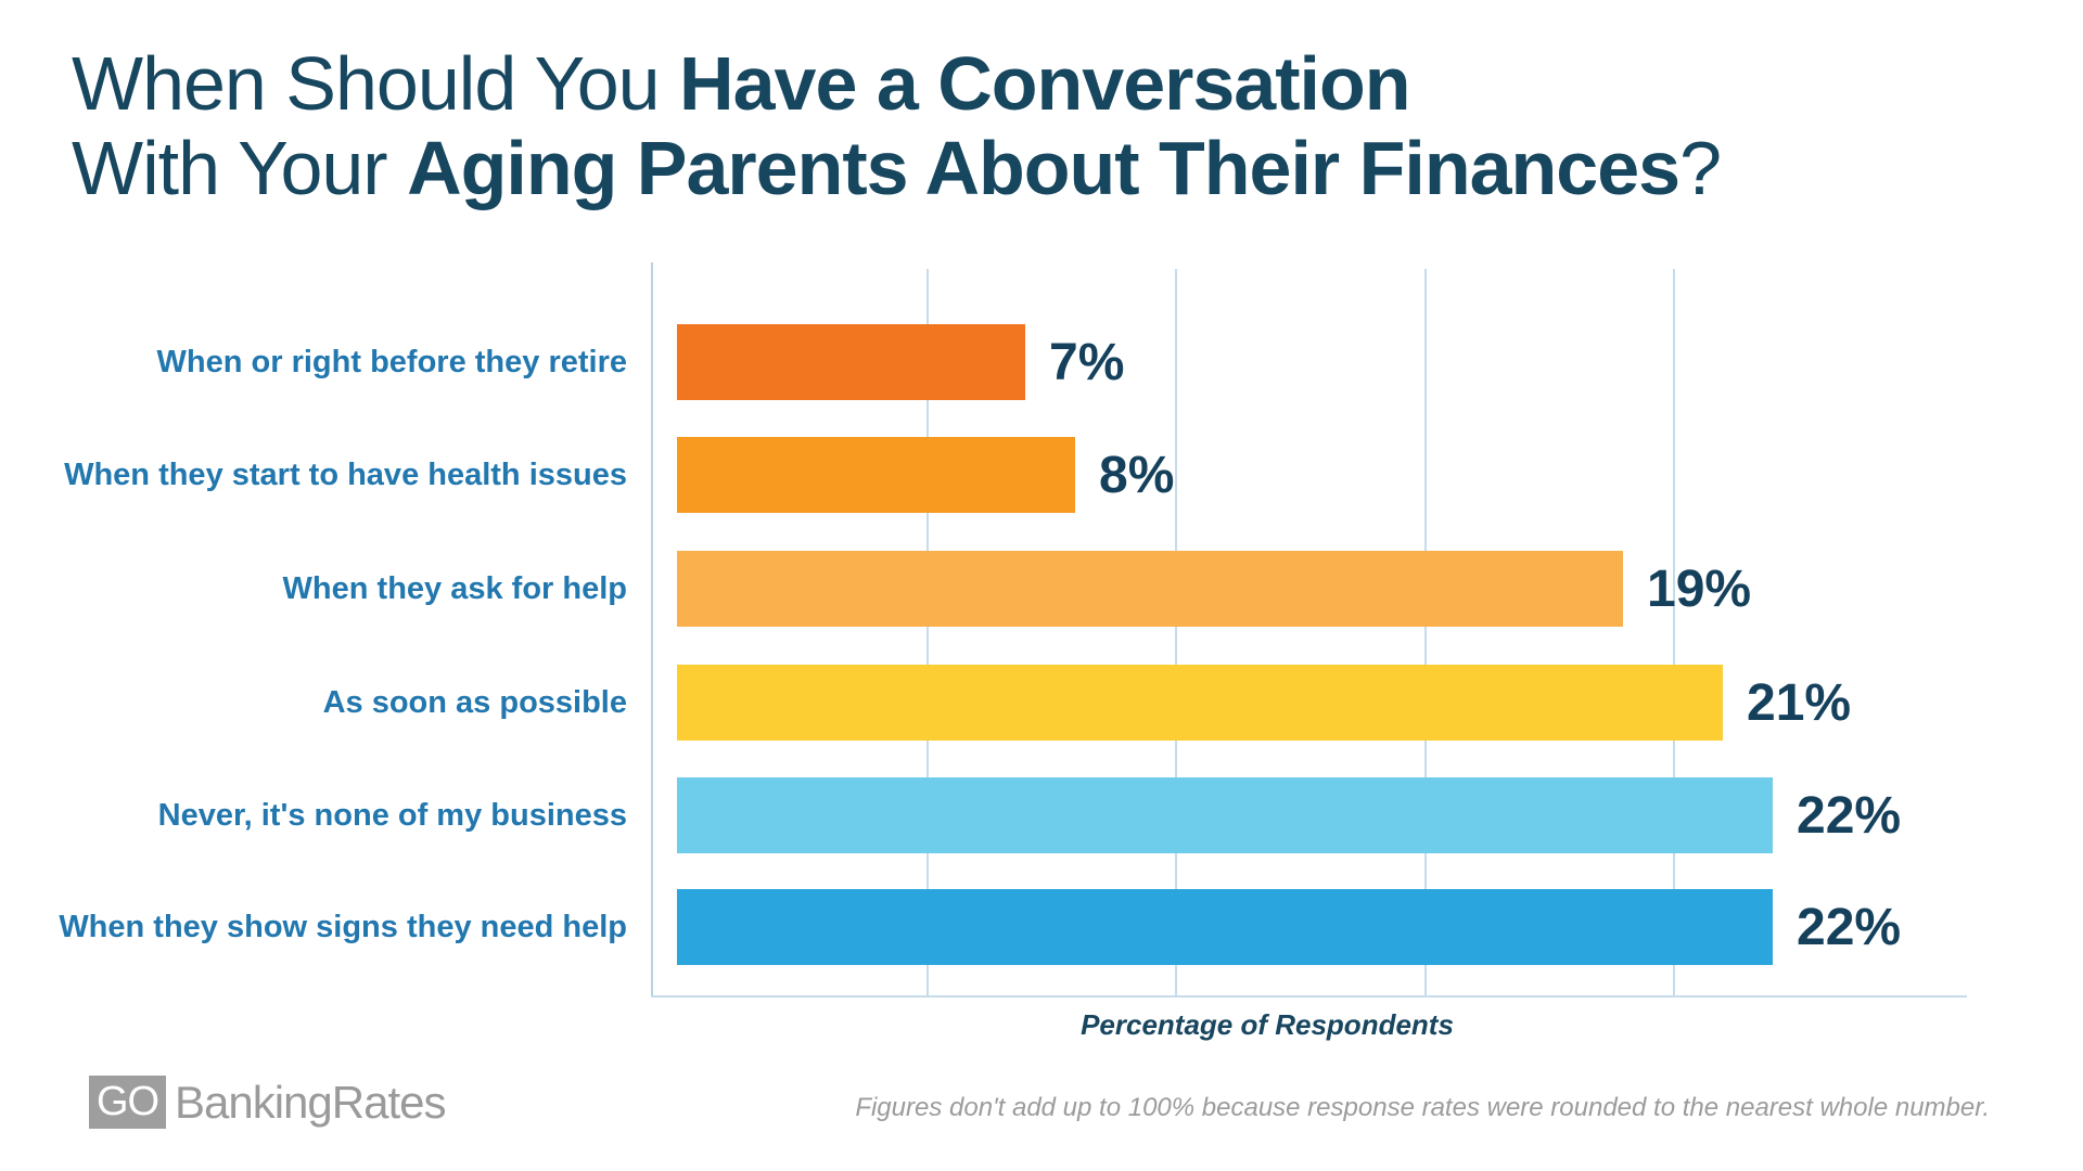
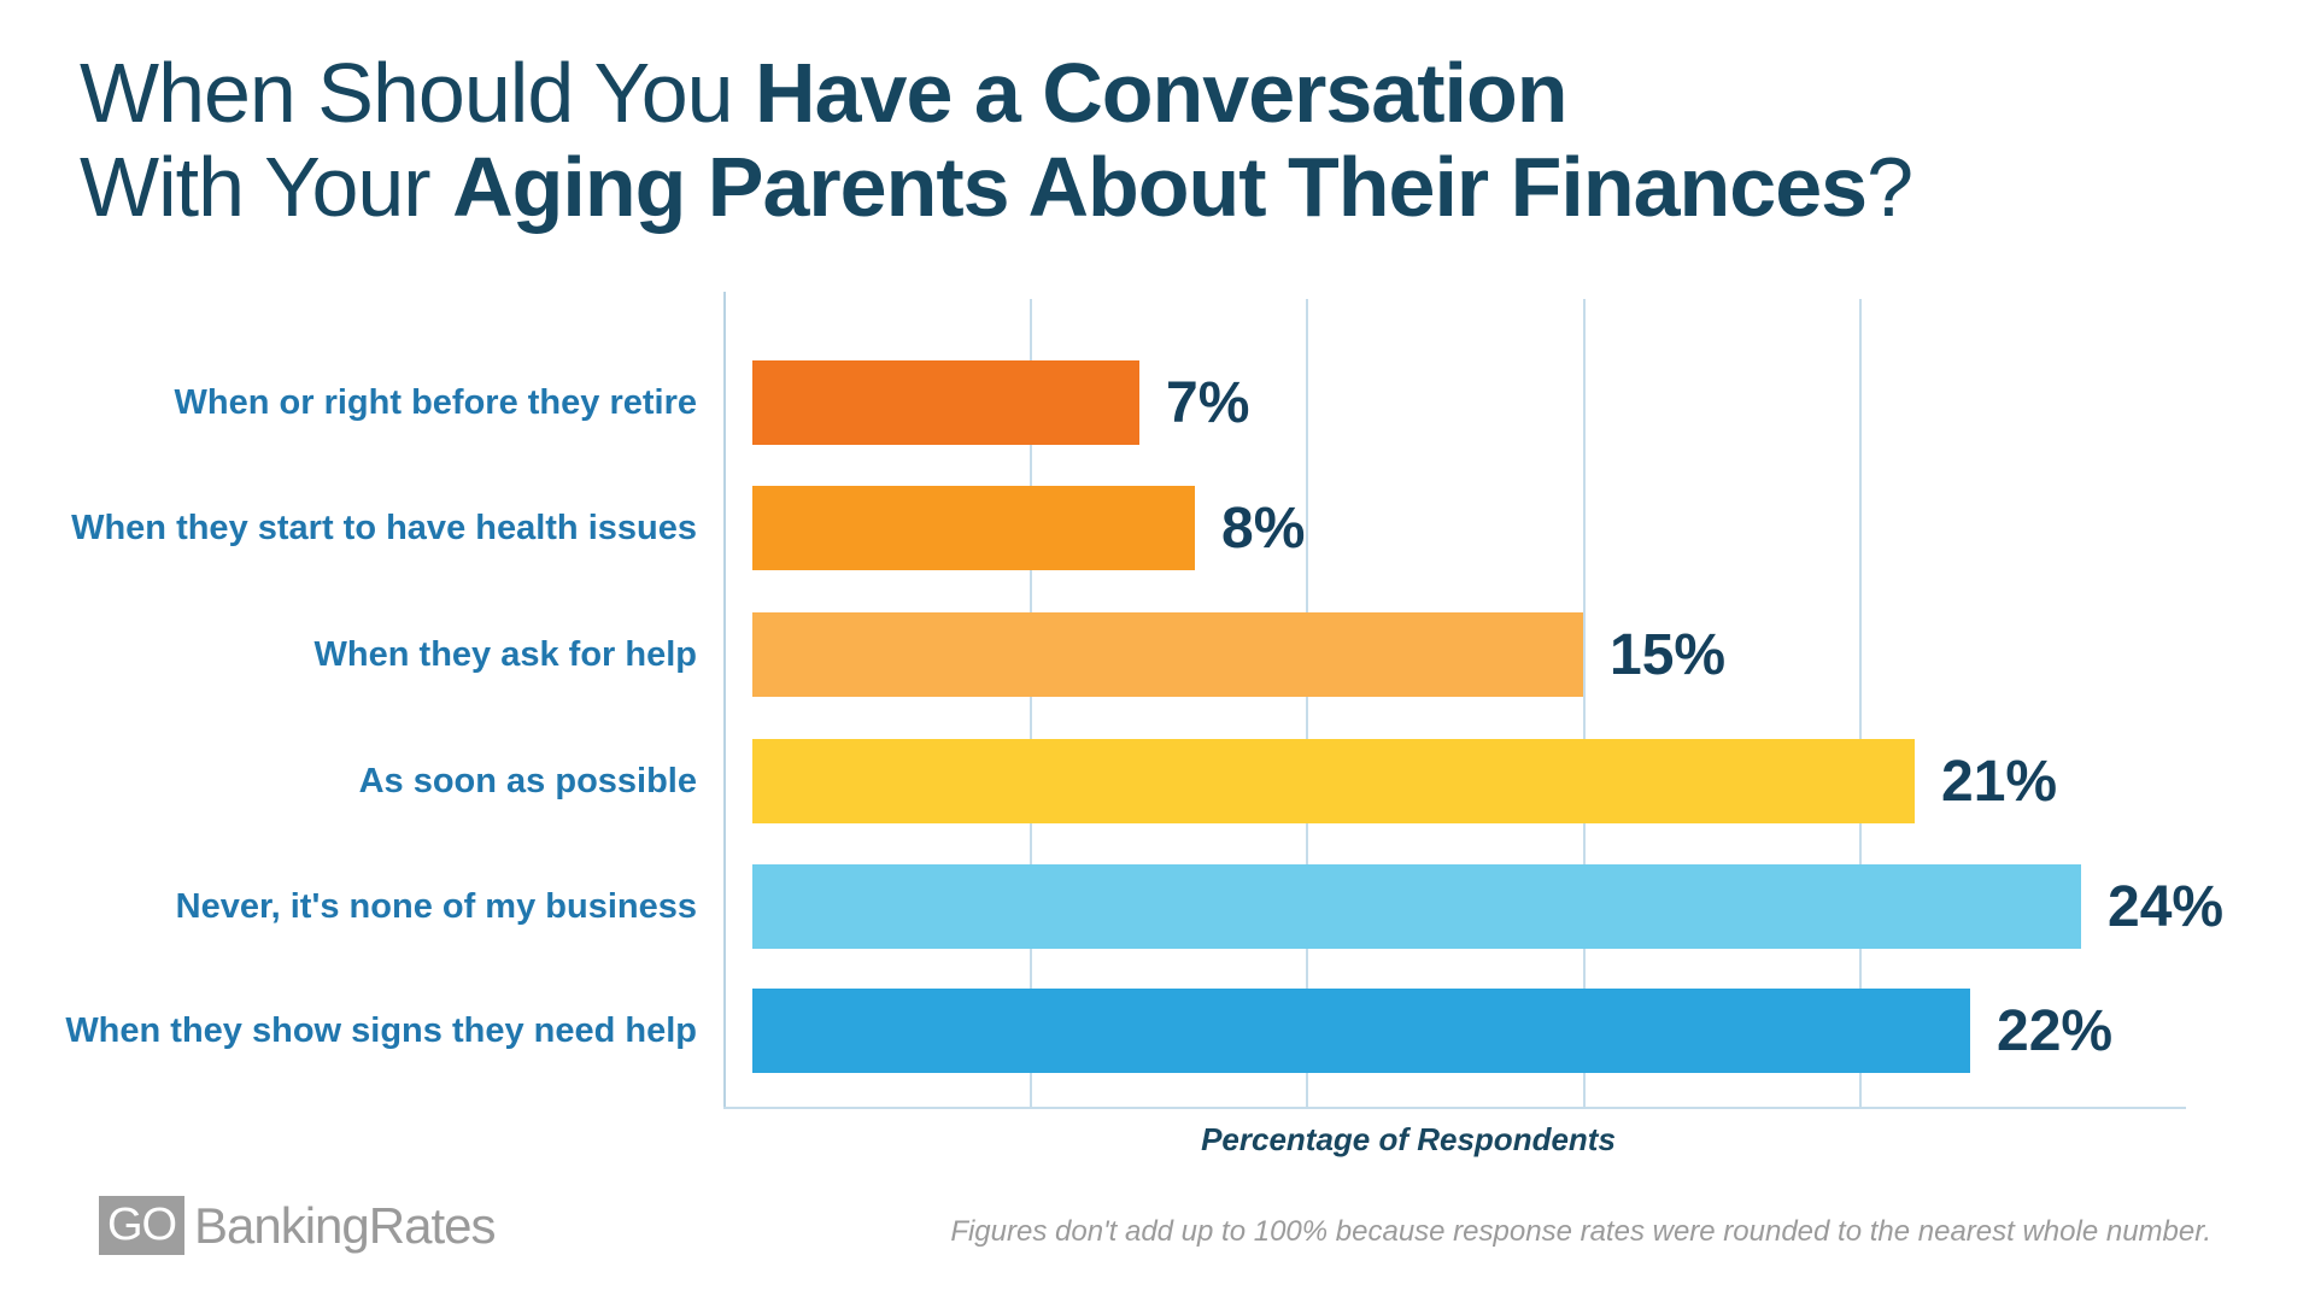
When they ask for help: 19% -> 15%
Never, it's none of my business: 22% -> 24%
